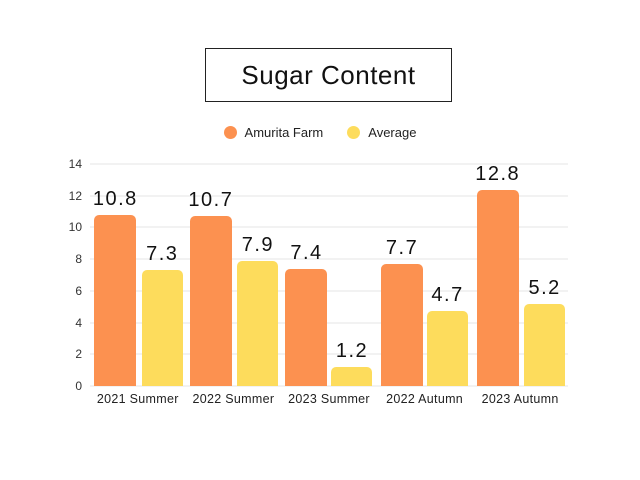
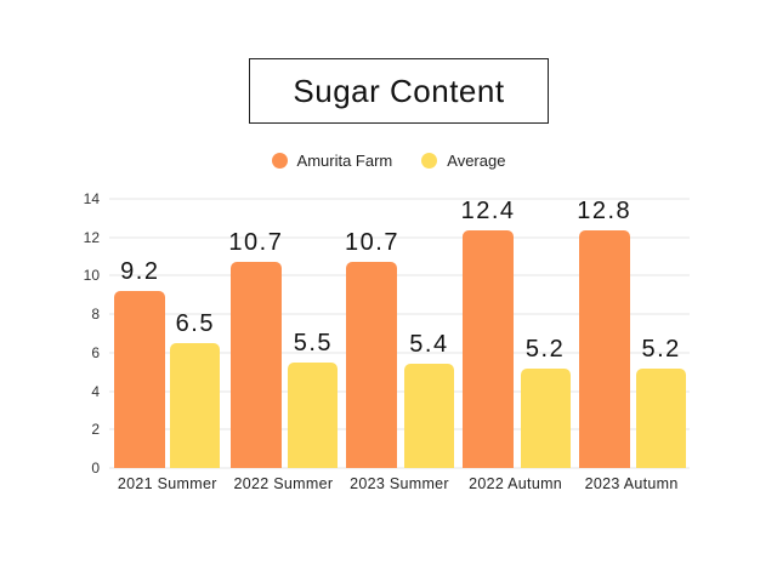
Amurita Farm/2021 Summer: 10.8 -> 9.2
Average/2021 Summer: 7.3 -> 6.5
Average/2022 Summer: 7.9 -> 5.5
Amurita Farm/2023 Summer: 7.4 -> 10.7
Average/2023 Summer: 1.2 -> 5.4
Amurita Farm/2022 Autumn: 7.7 -> 12.4
Average/2022 Autumn: 4.7 -> 5.2
